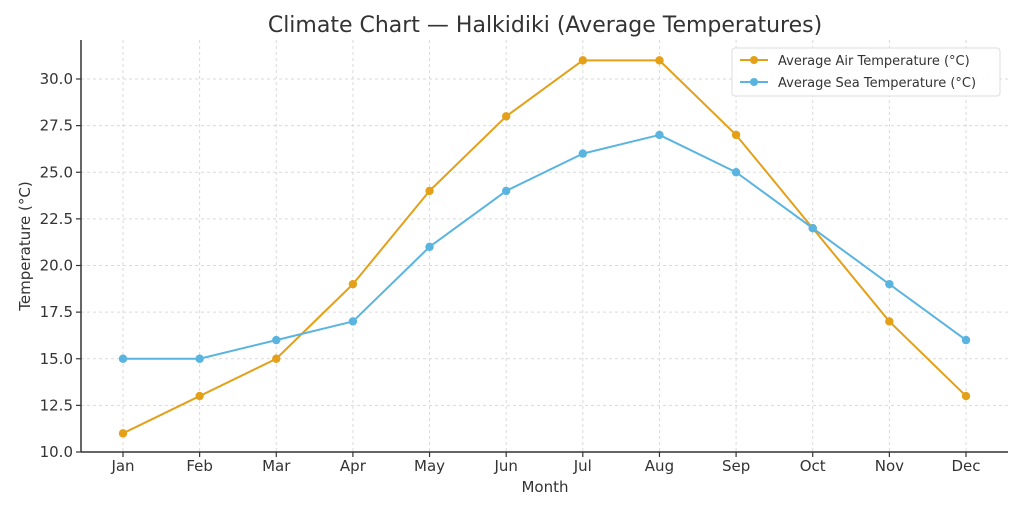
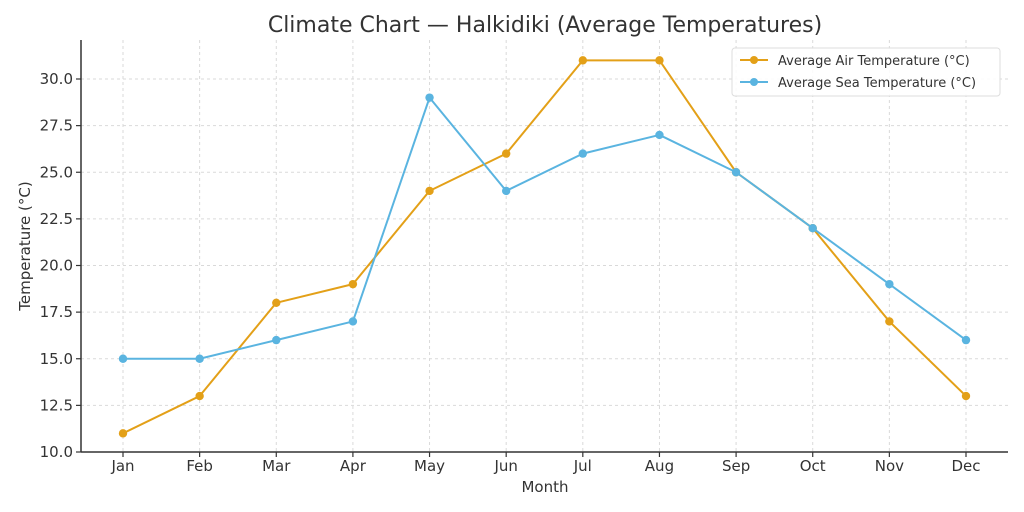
Average Air Temperature (°C)/Mar: 15 -> 18
Average Sea Temperature (°C)/May: 21 -> 29
Average Air Temperature (°C)/Jun: 28 -> 26
Average Air Temperature (°C)/Sep: 27 -> 25
